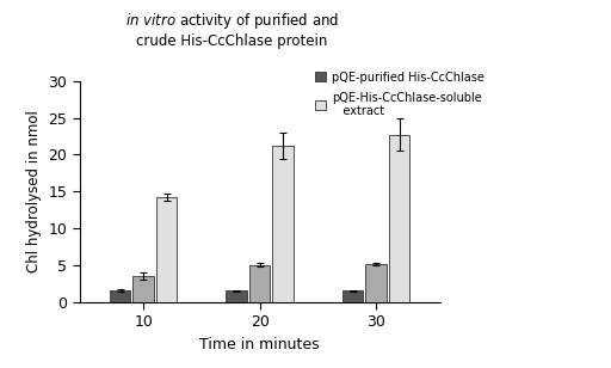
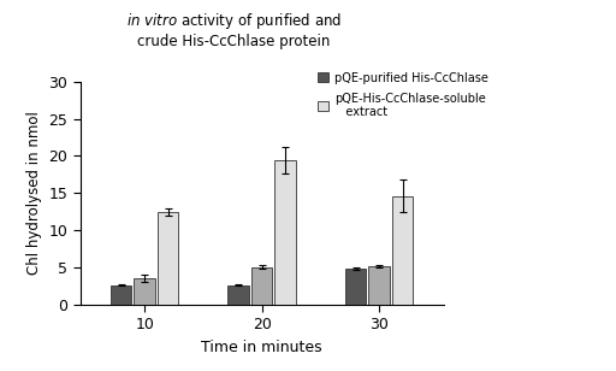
pQE-purified His-CcChlase/10: 1.5 -> 2.6
pQE-His-CcChlase-soluble extract/10: 14.2 -> 12.4
pQE-purified His-CcChlase/20: 1.5 -> 2.6
pQE-His-CcChlase-soluble extract/20: 21.2 -> 19.4
pQE-purified His-CcChlase/30: 1.5 -> 4.8
pQE-His-CcChlase-soluble extract/30: 22.7 -> 14.6
